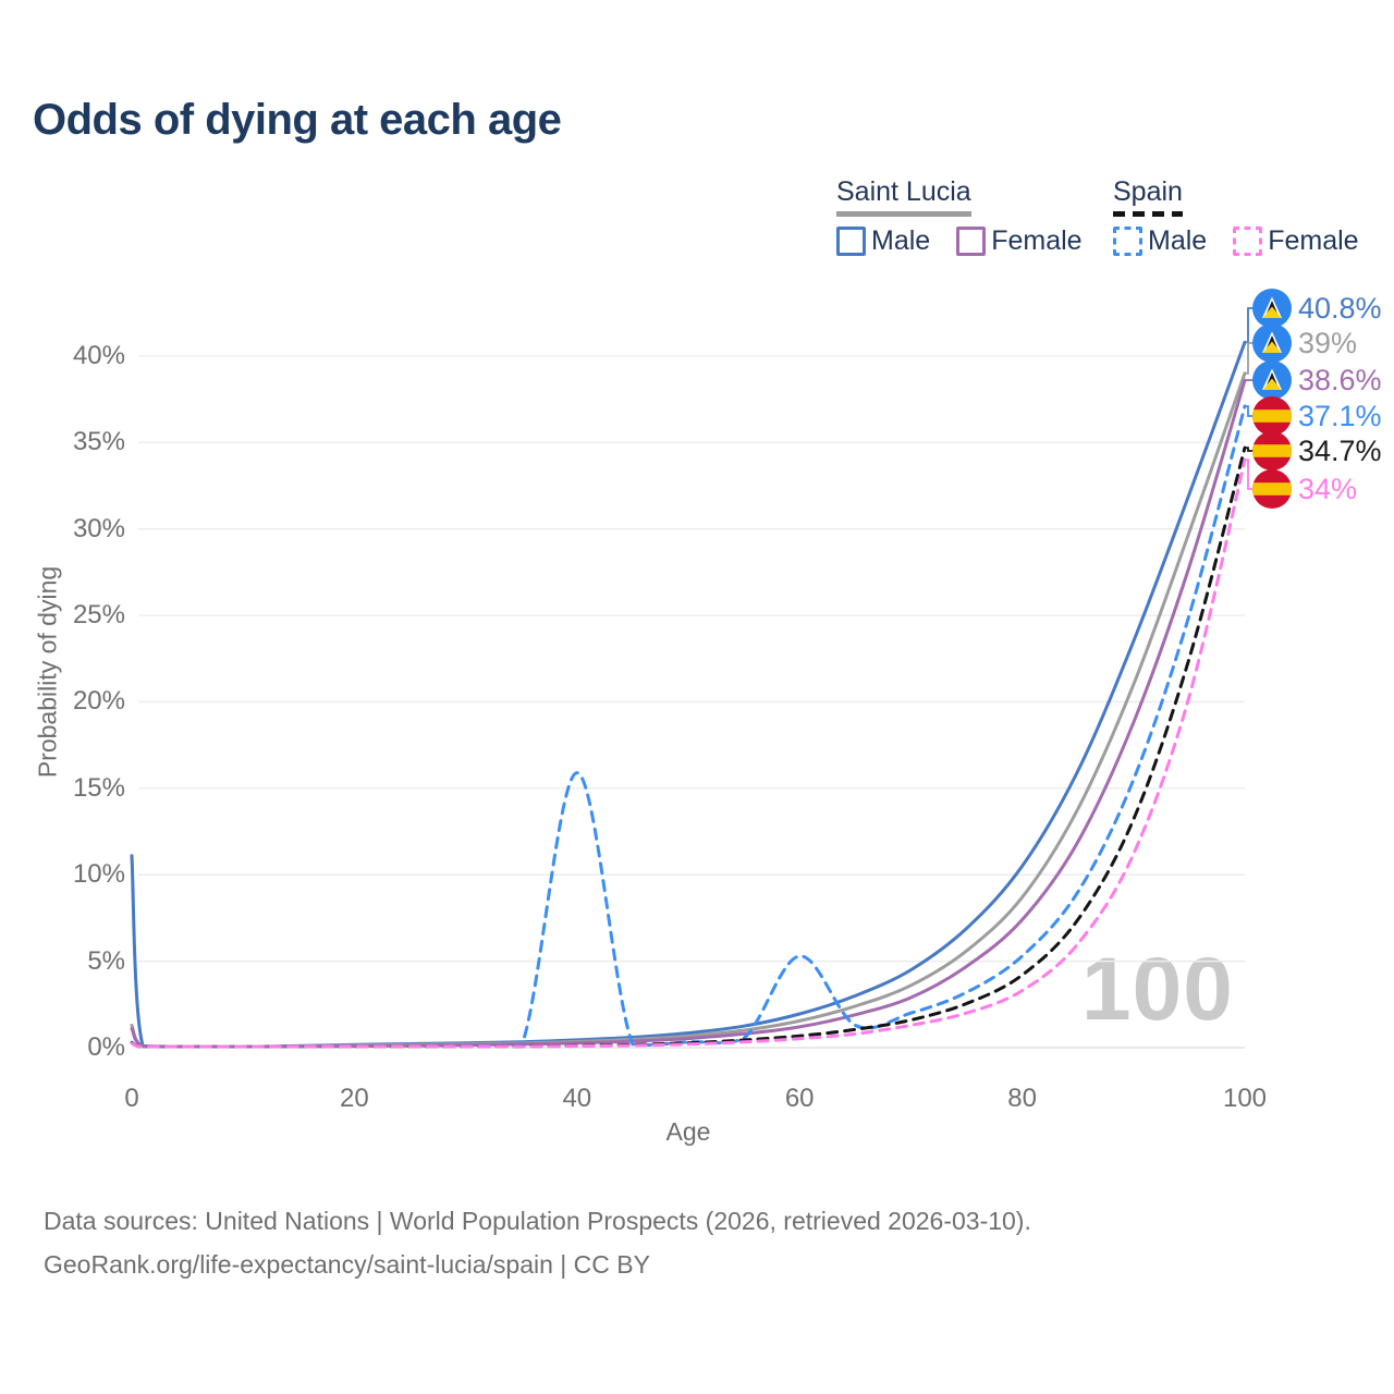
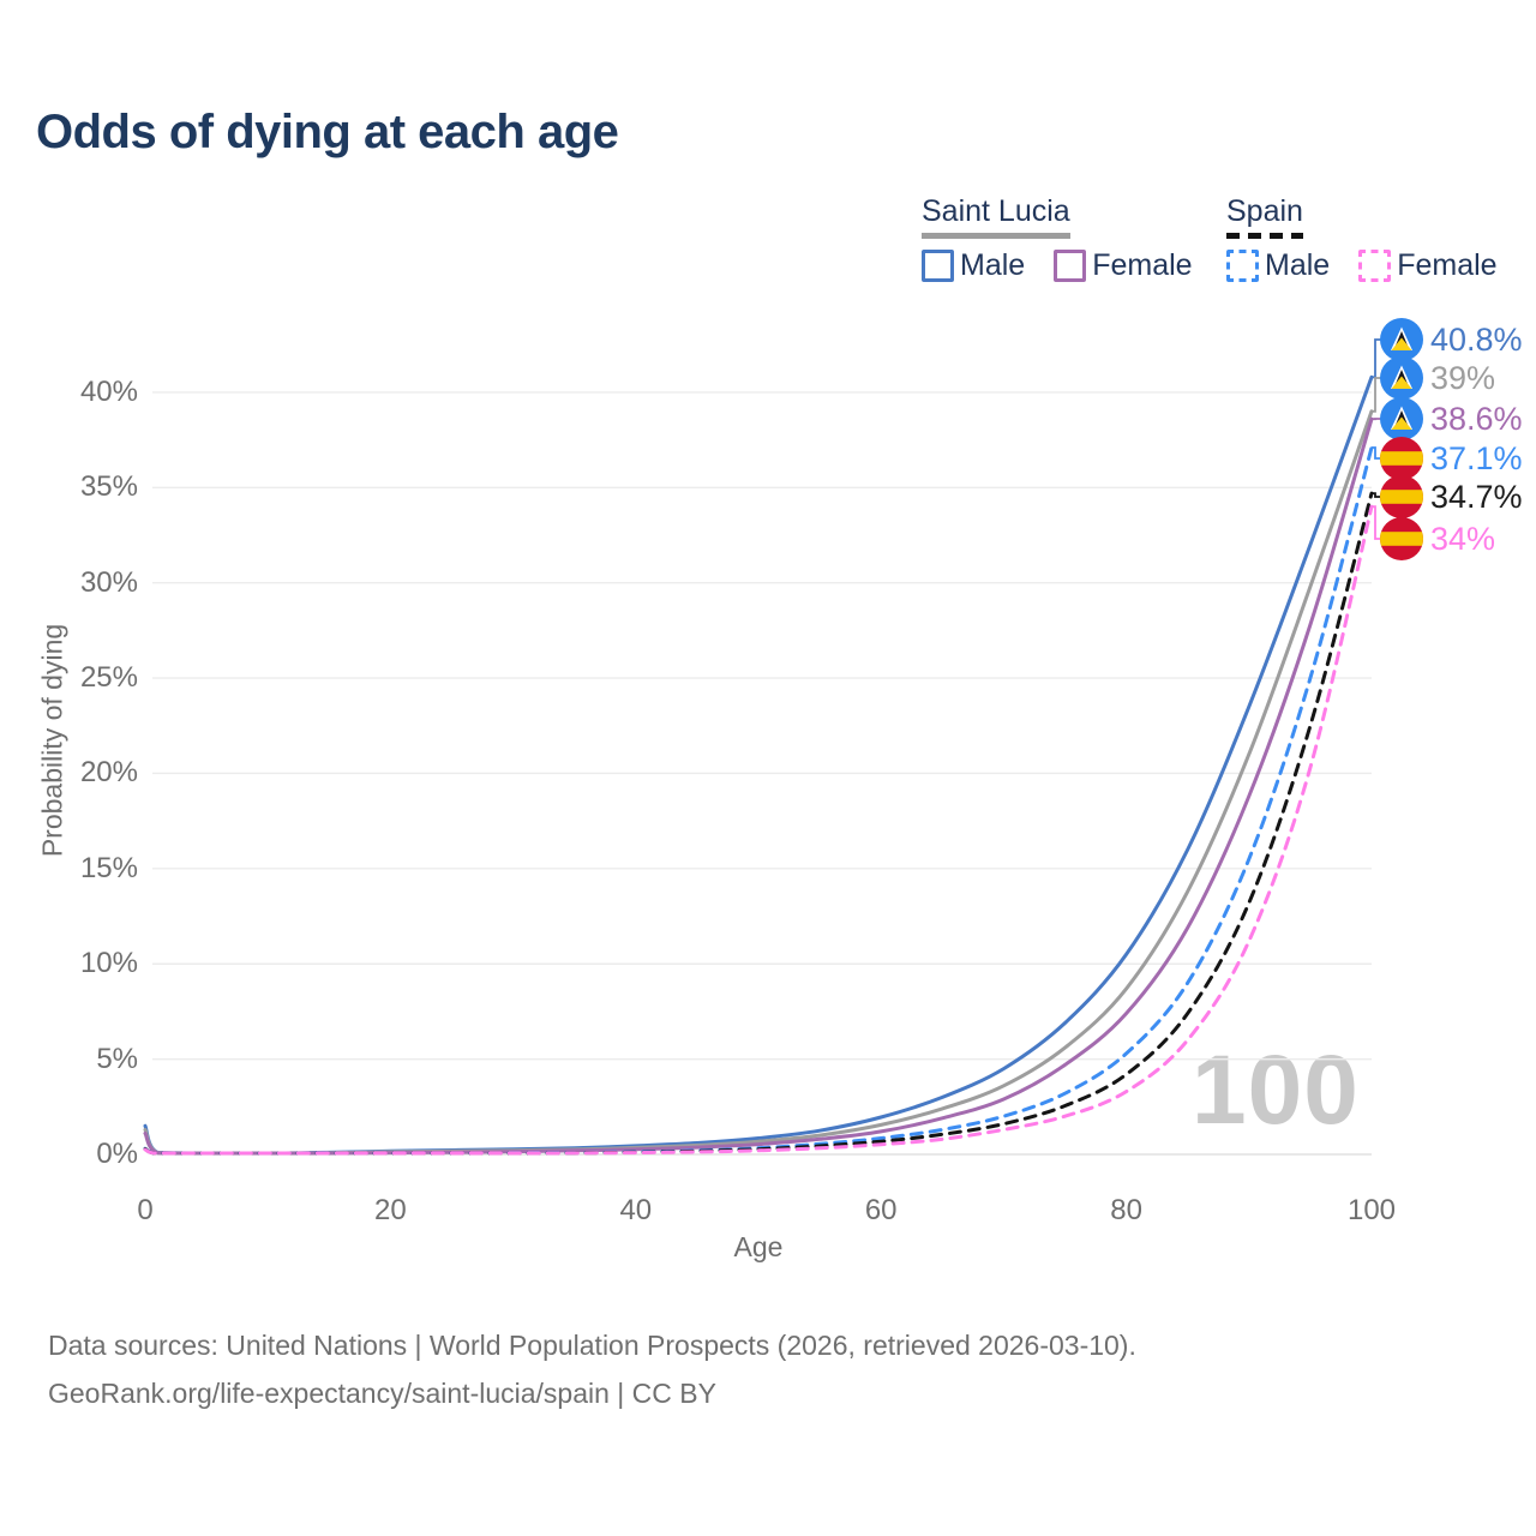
Saint Lucia Male/0: 11.1% -> 1.5%
Spain Male/40: 15.9% -> 0.1%
Spain Male/60: 5.3% -> 0.8%
